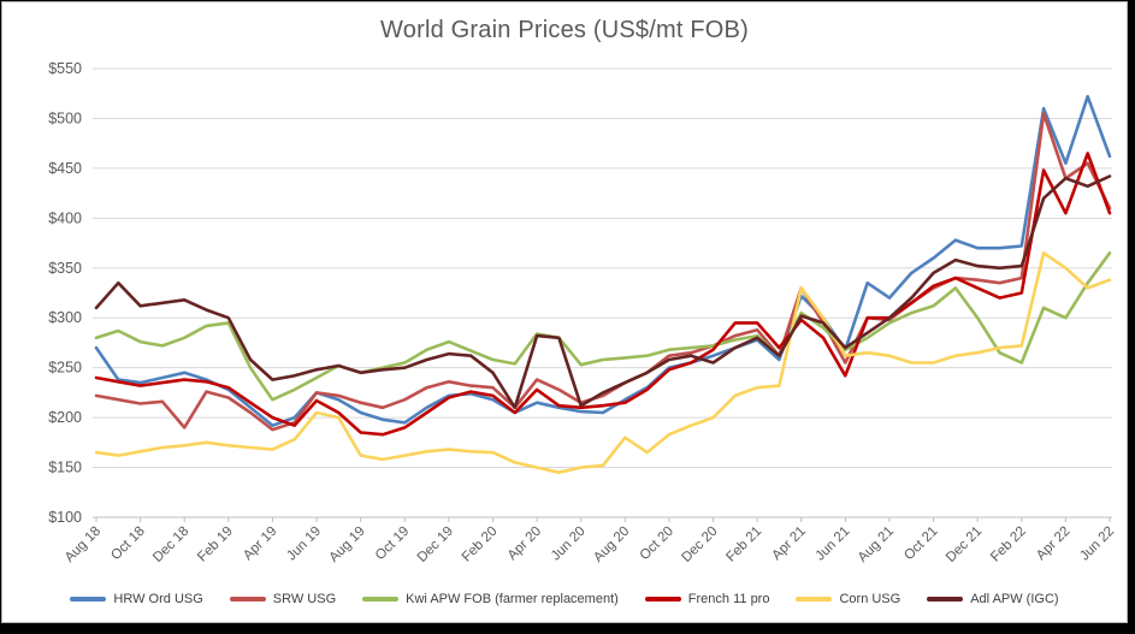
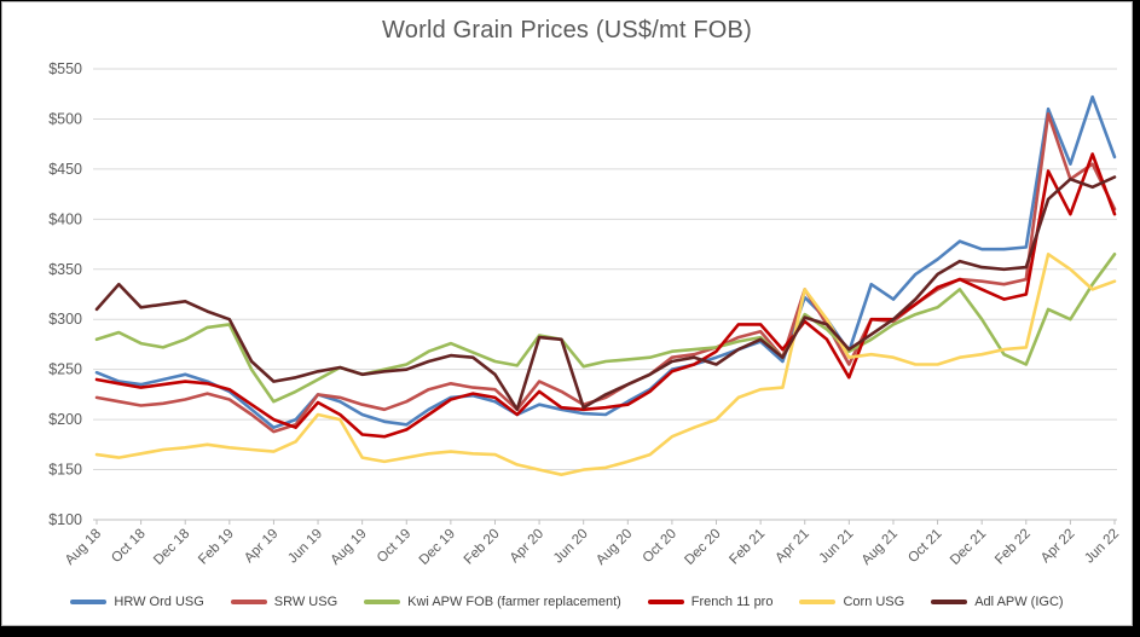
HRW Ord USG/Aug 18: $270 -> $250
SRW USG/Dec 18: $190 -> $220
Corn USG/Aug 20: $180 -> $160
